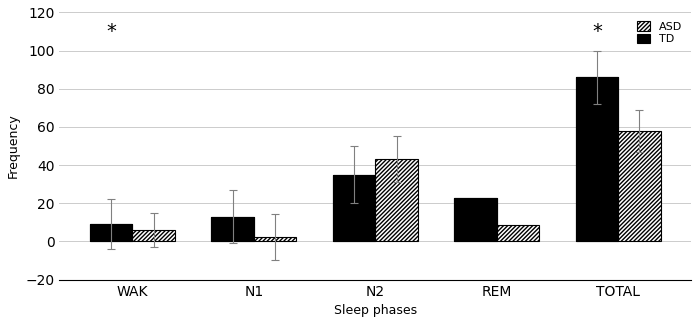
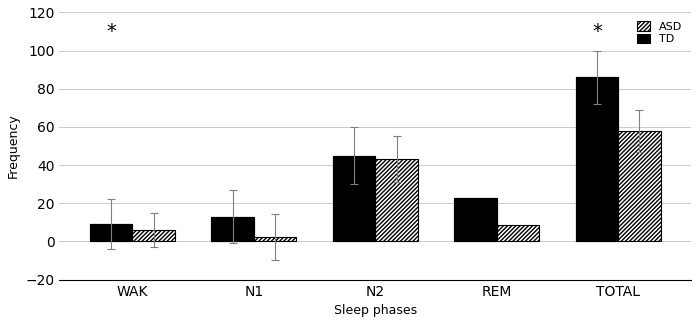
TD/N2: 35 -> 45
